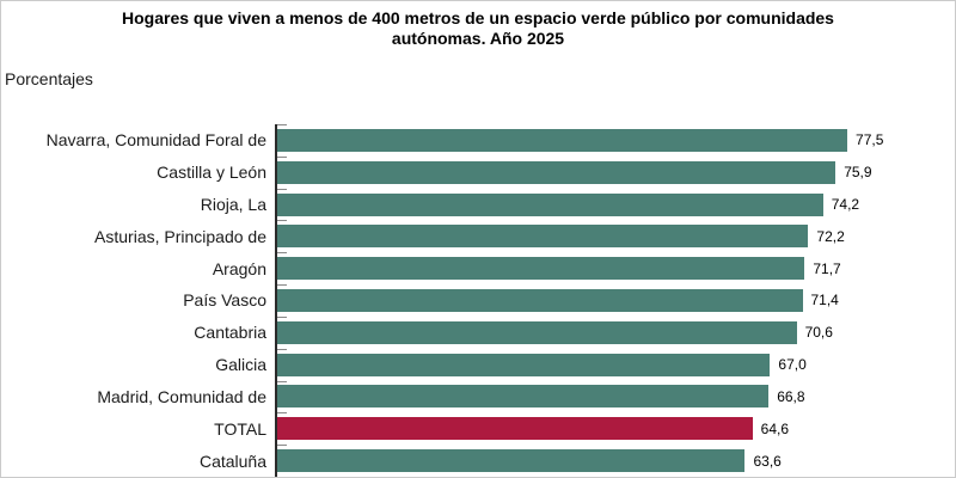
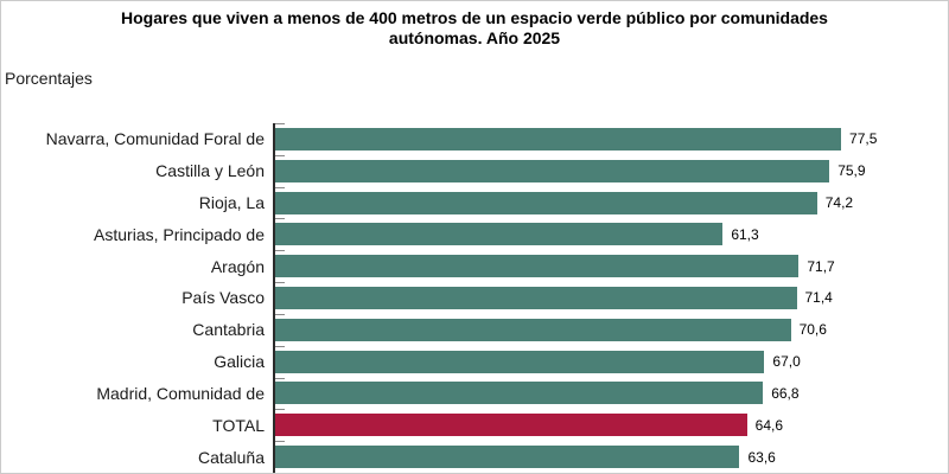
Asturias, Principado de: 72,2 -> 61,3
